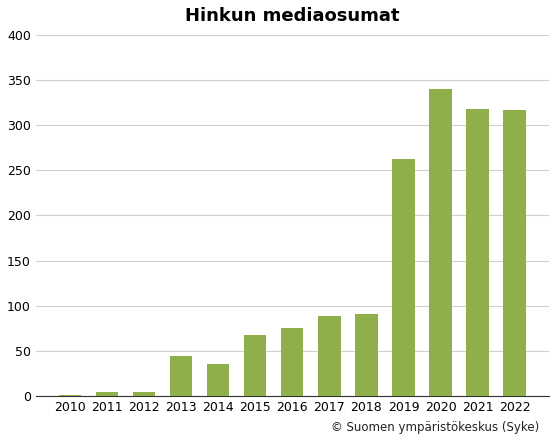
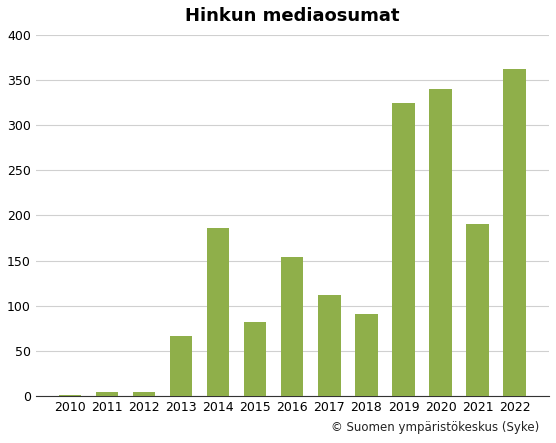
2013: 44 -> 66
2014: 36 -> 186
2015: 68 -> 82
2016: 75 -> 154
2017: 89 -> 112
2019: 263 -> 324
2021: 318 -> 190
2022: 317 -> 362
